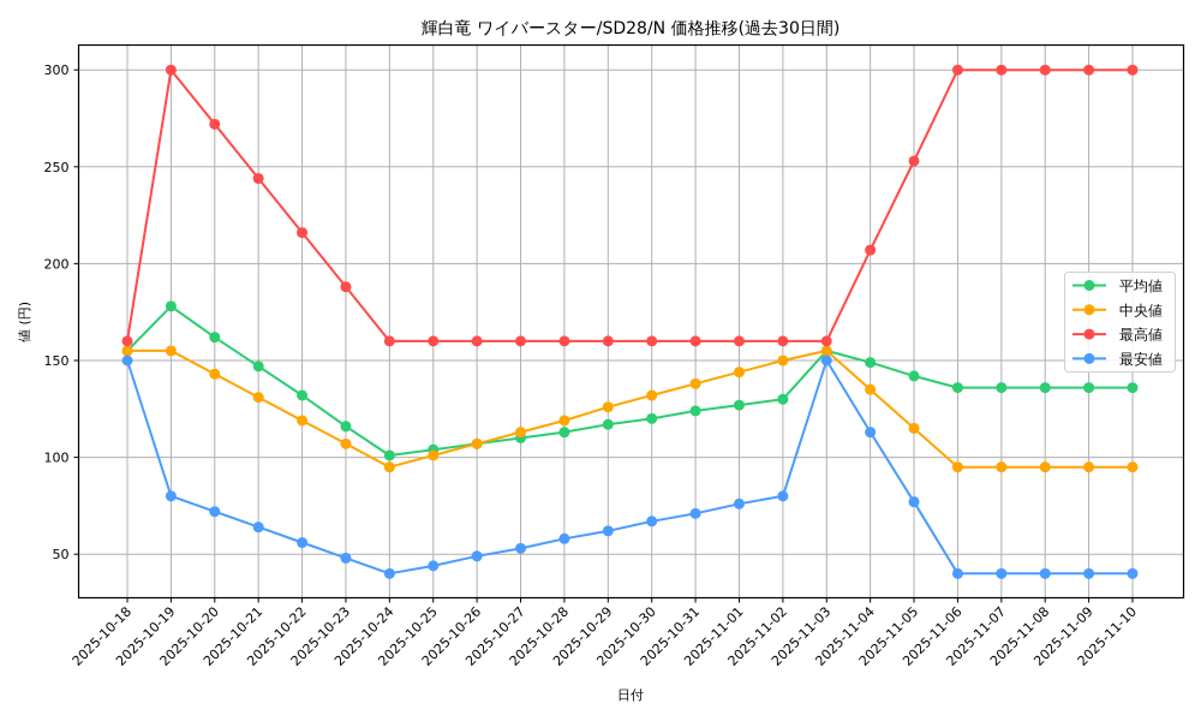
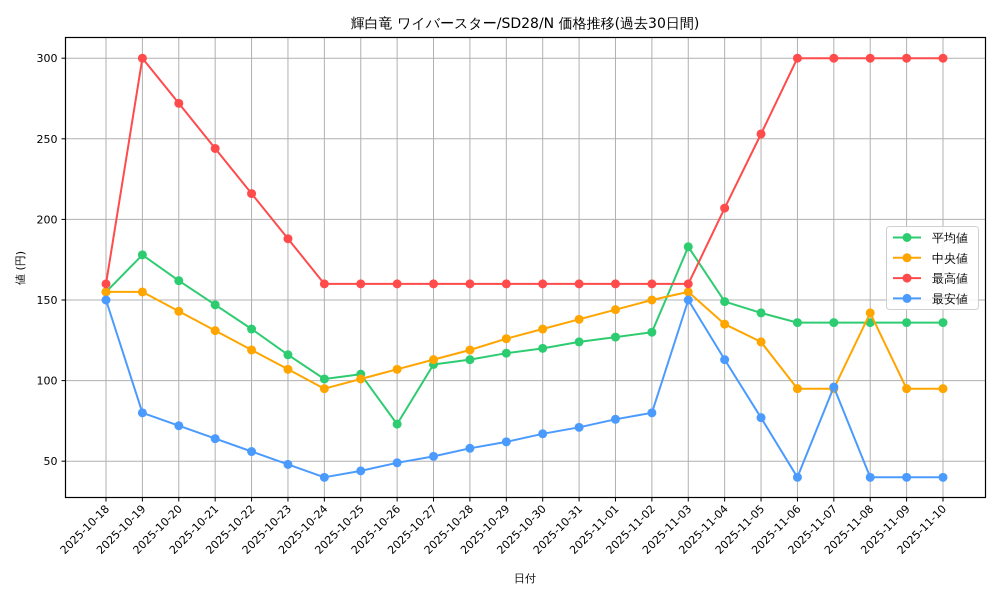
平均値/2025-10-26: 107 -> 73
平均値/2025-11-03: 155 -> 183
中央値/2025-11-05: 115 -> 124
最安値/2025-11-07: 40 -> 96
中央値/2025-11-08: 95 -> 142
